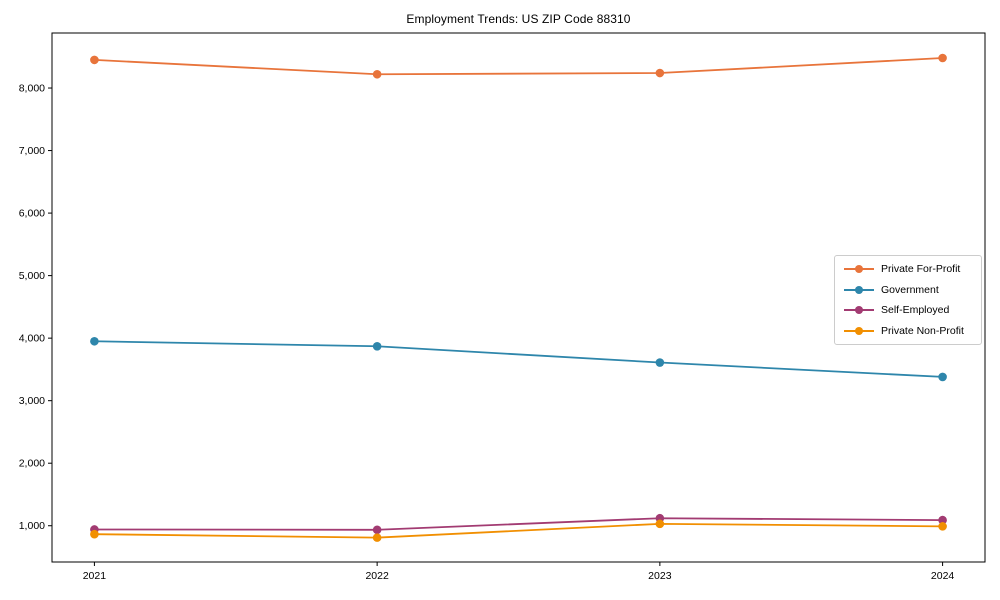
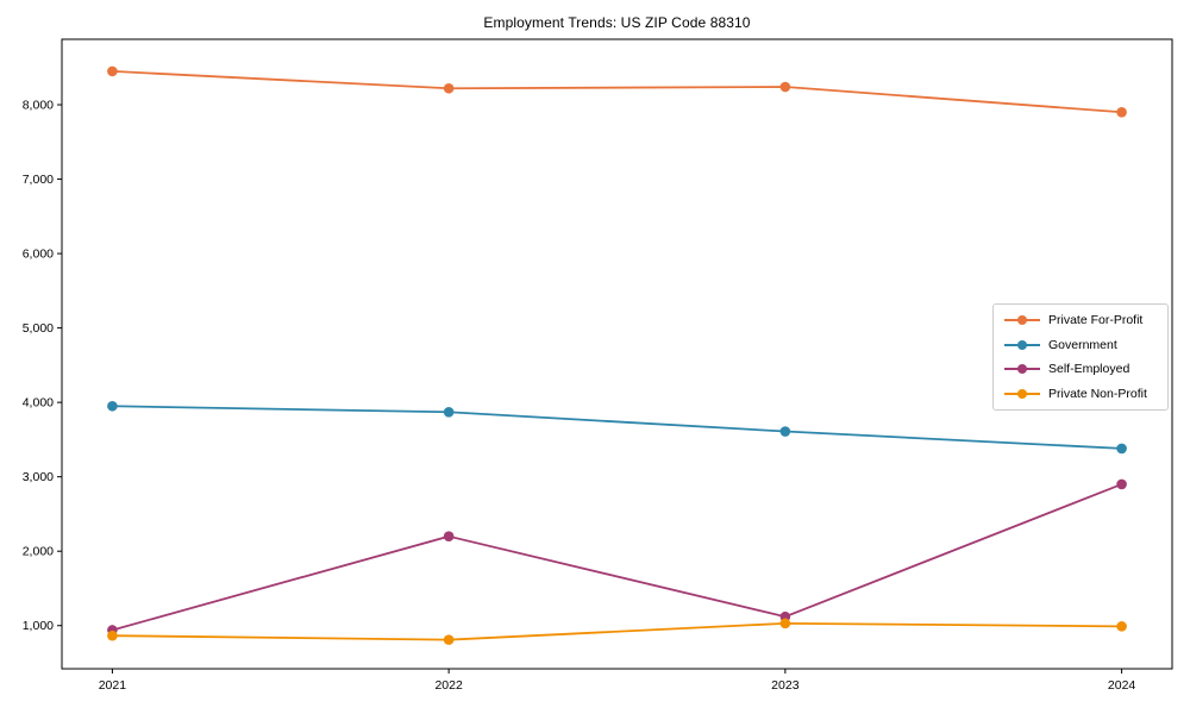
Self-Employed/2022: 900 -> 2200
Private For-Profit/2024: 8500 -> 7900
Self-Employed/2024: 1100 -> 2900
